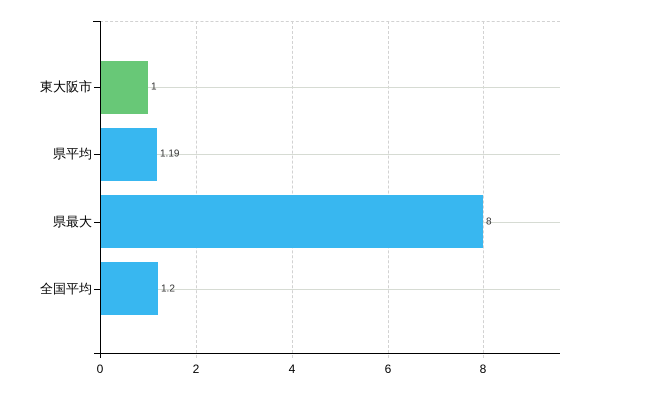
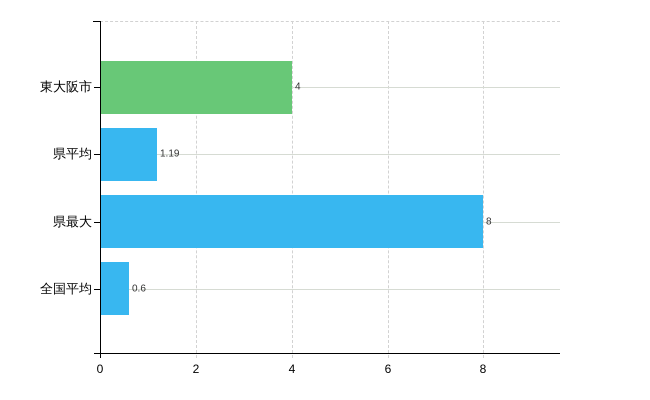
東大阪市: 1 -> 4
全国平均: 1.2 -> 0.6
